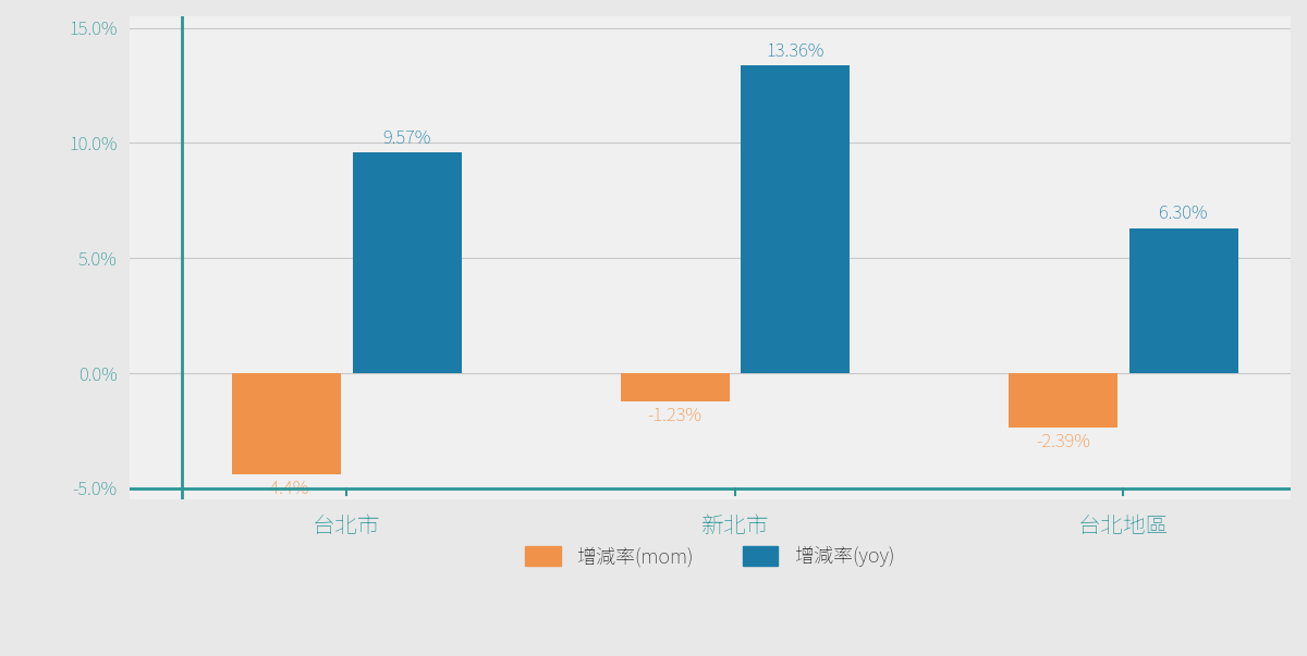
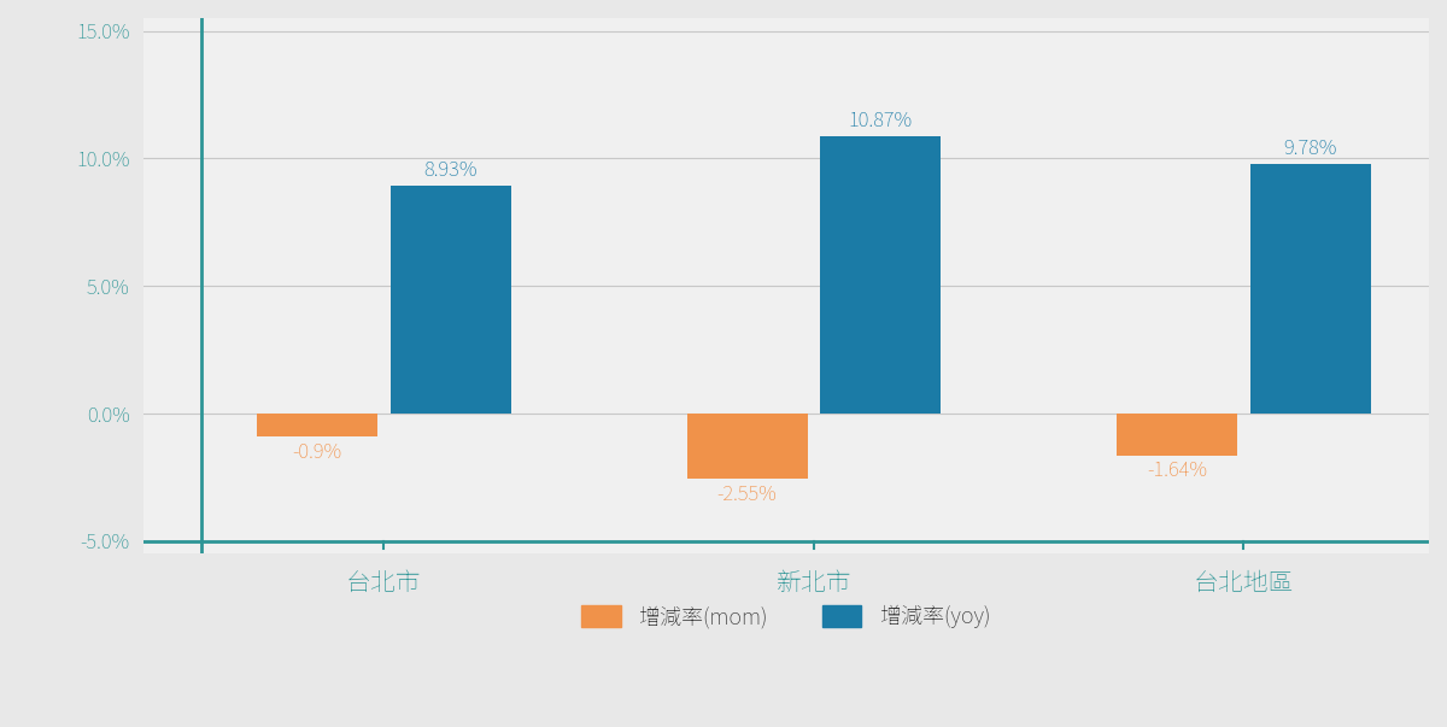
增減率(mom)/台北市: -4.4% -> -0.9%
增減率(yoy)/台北市: 9.57% -> 8.93%
增減率(mom)/新北市: -1.23% -> -2.55%
增減率(yoy)/新北市: 13.36% -> 10.87%
增減率(mom)/台北地區: -2.39% -> -1.64%
增減率(yoy)/台北地區: 6.30% -> 9.78%
